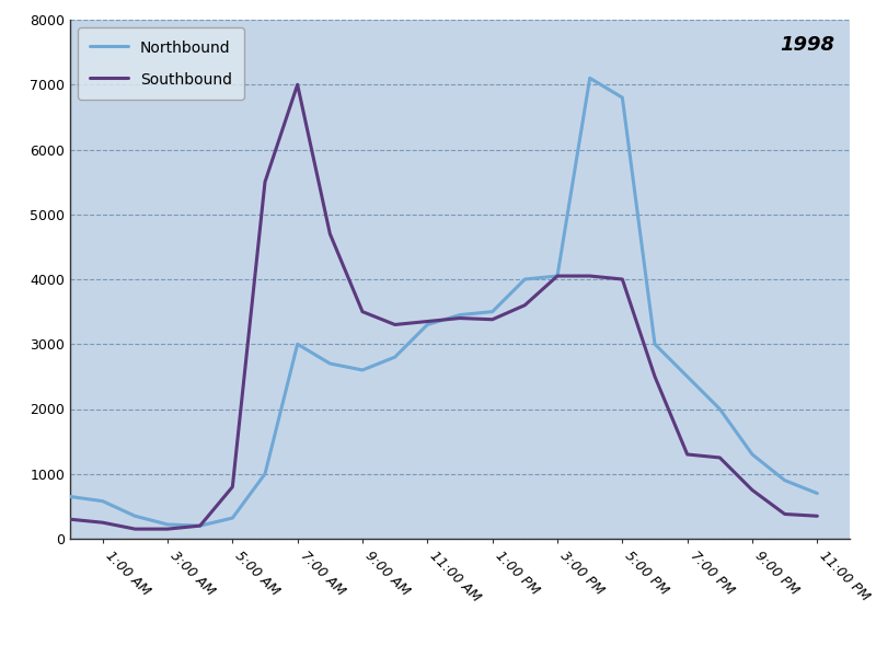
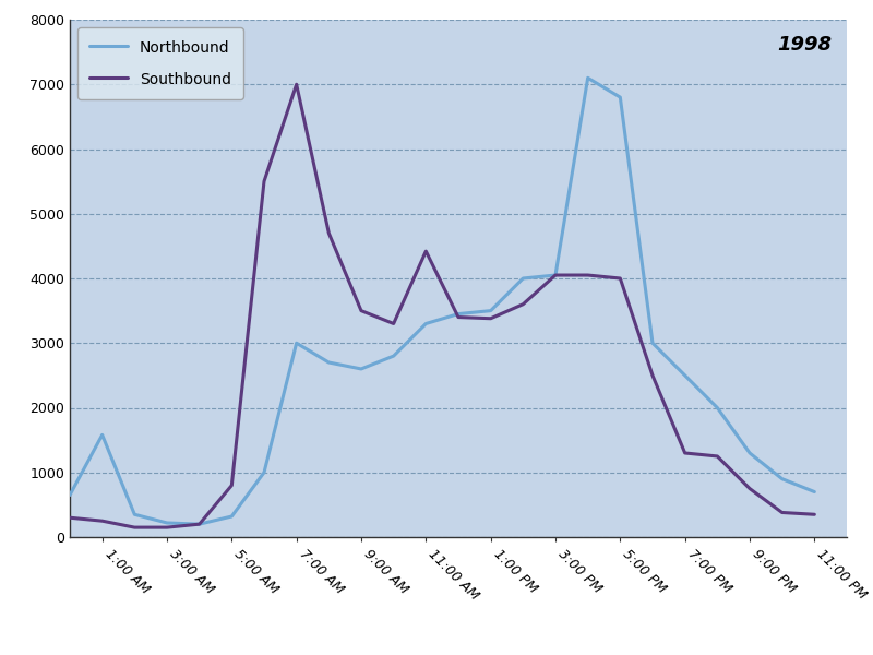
Northbound/1:00 AM: 580 -> 1580
Southbound/11:00 AM: 3350 -> 4420
